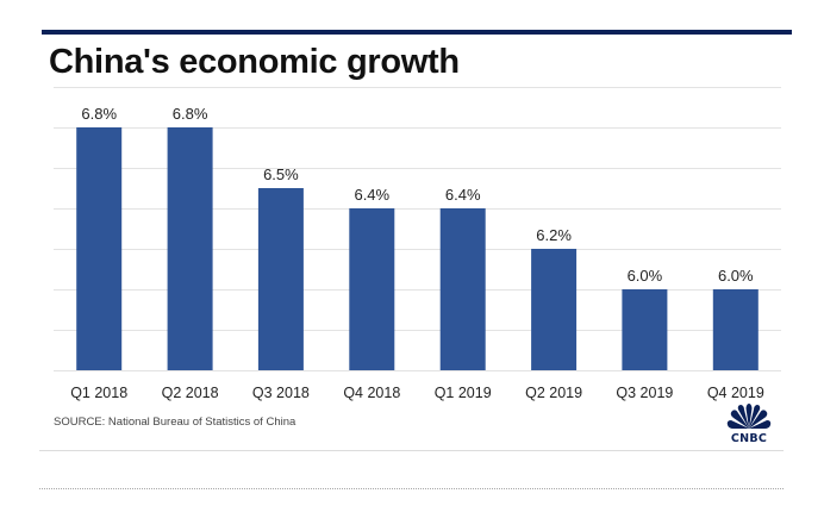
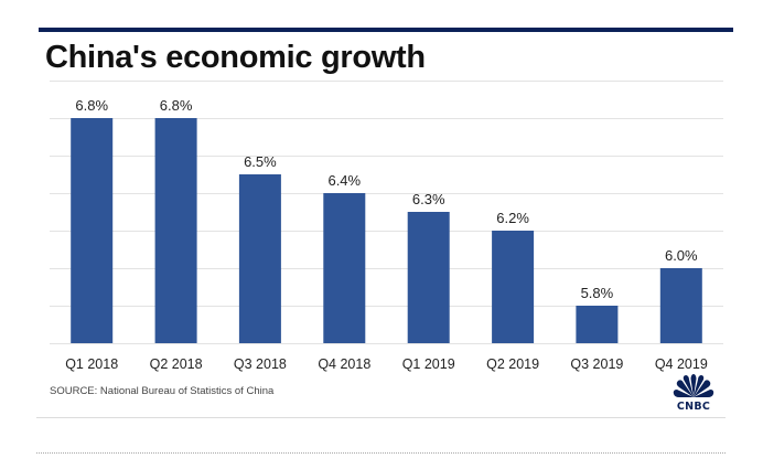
Q1 2019: 6.4% -> 6.3%
Q3 2019: 6.0% -> 5.8%
